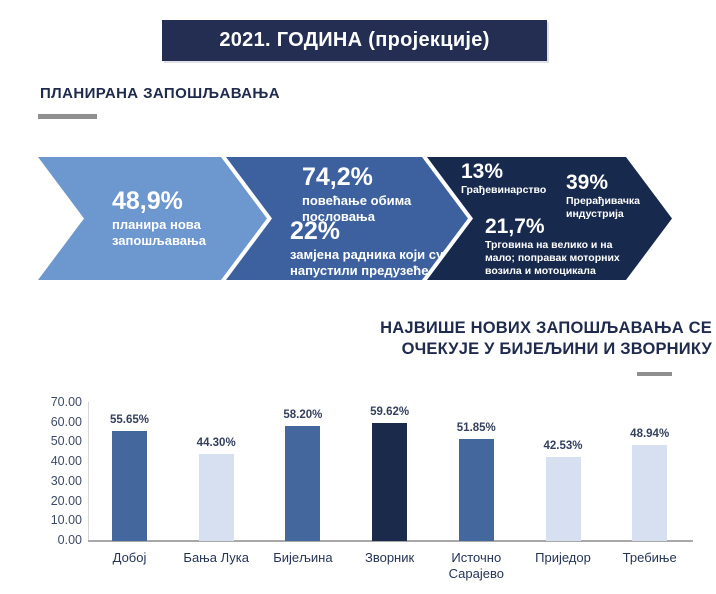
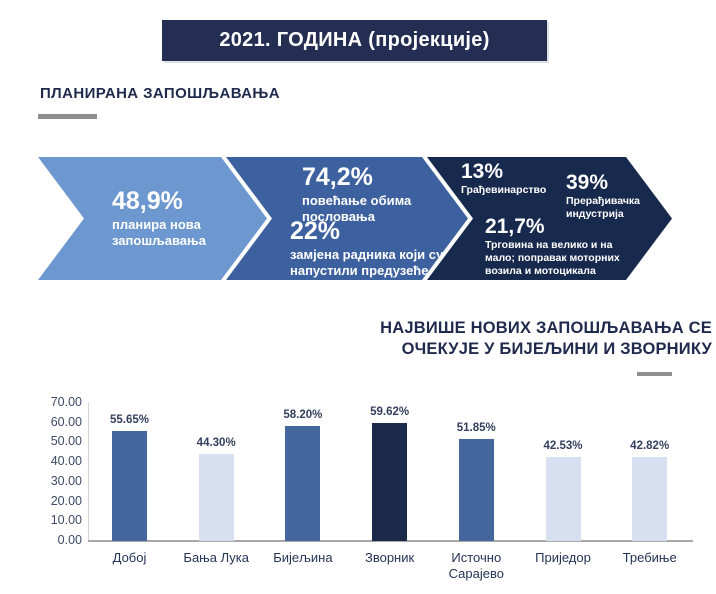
Требиње: 48.94% -> 42.82%
